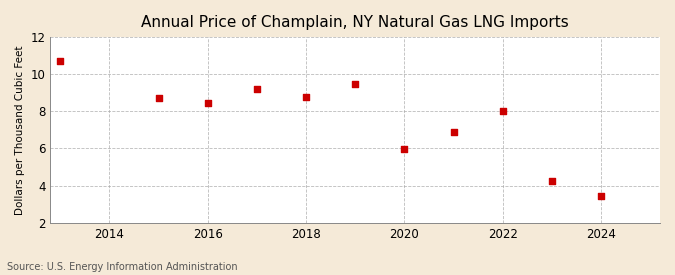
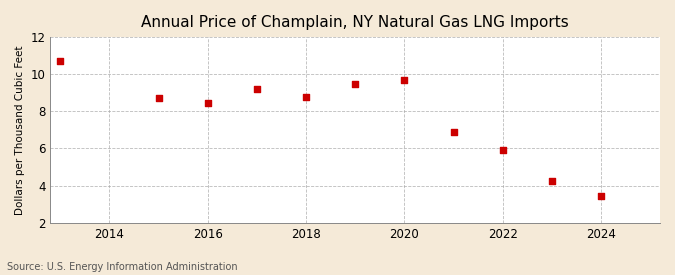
2020: 6.0 -> 9.7
2022: 8.0 -> 5.9
